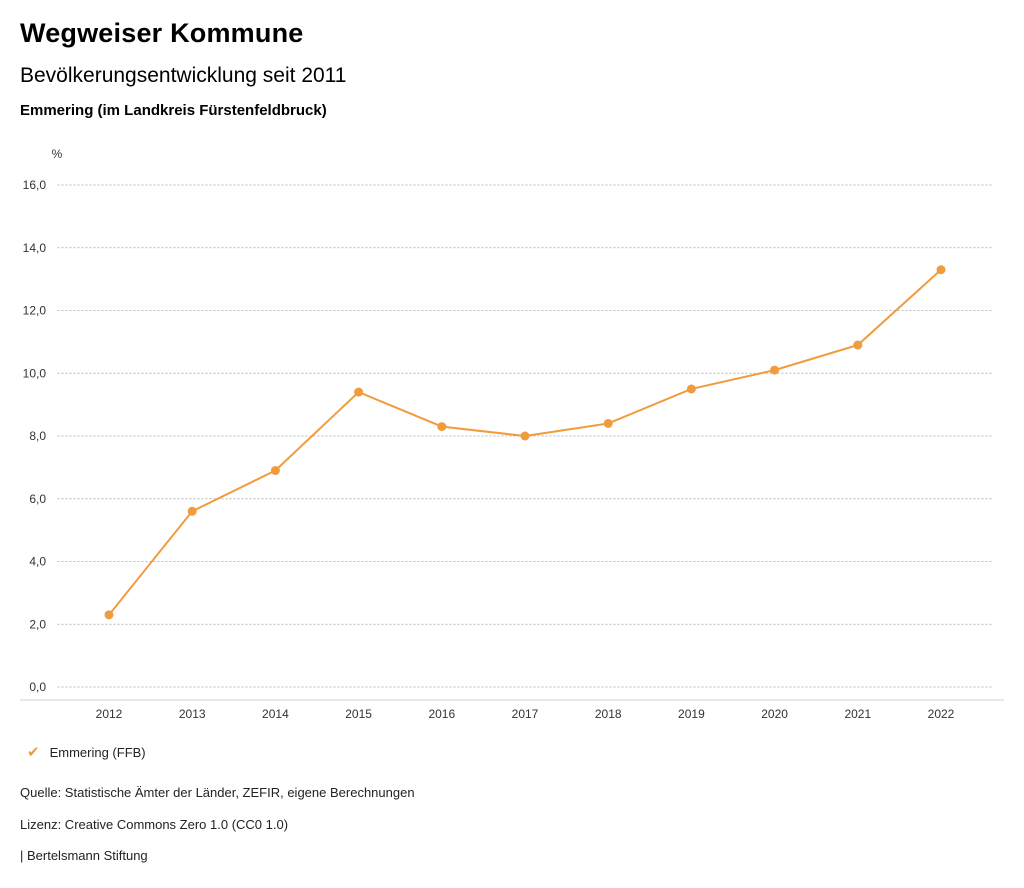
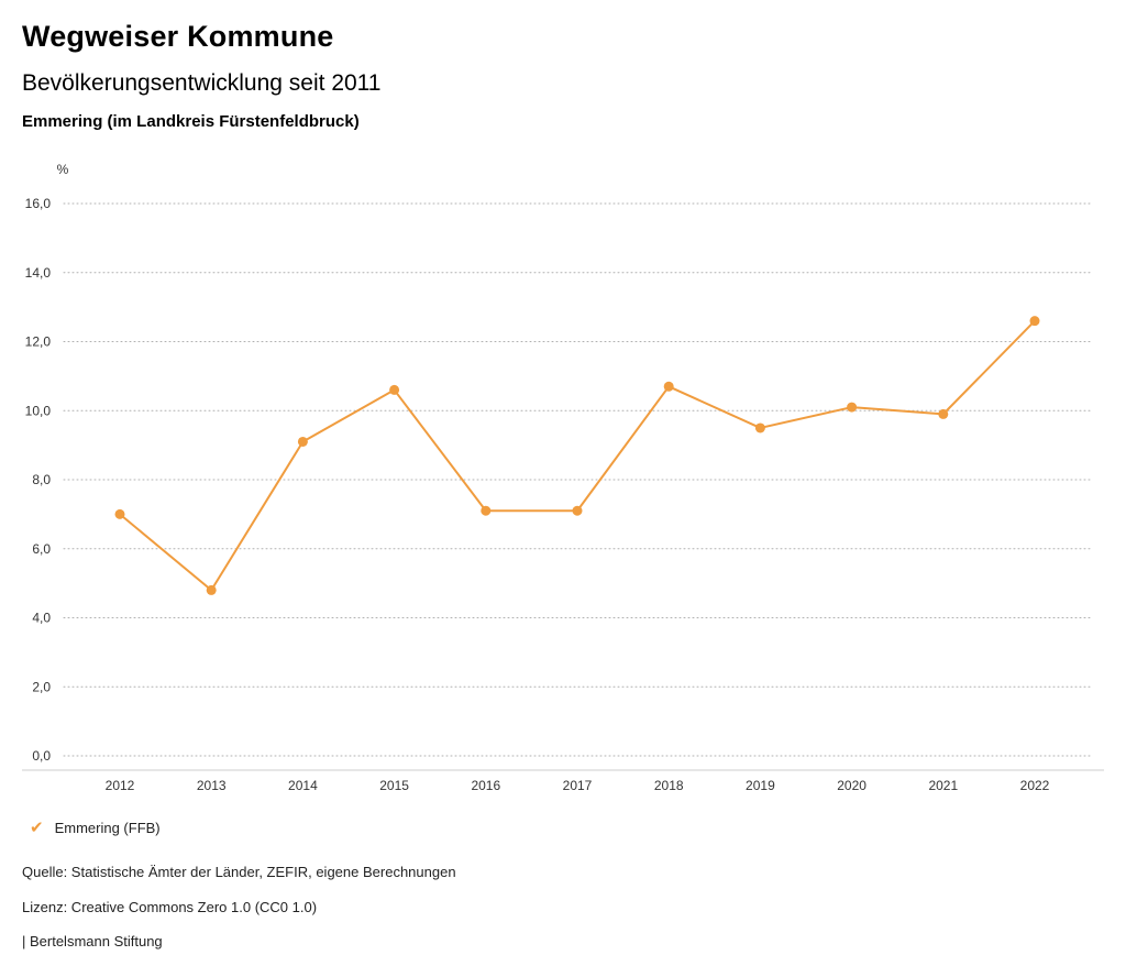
2012: 2,3 -> 7,0
2013: 5,6 -> 4,8
2014: 6,9 -> 9,1
2015: 9,4 -> 10,6
2016: 8,3 -> 7,1
2017: 8,0 -> 7,1
2018: 8,4 -> 10,7
2021: 10,9 -> 9,9
2022: 13,3 -> 12,6
